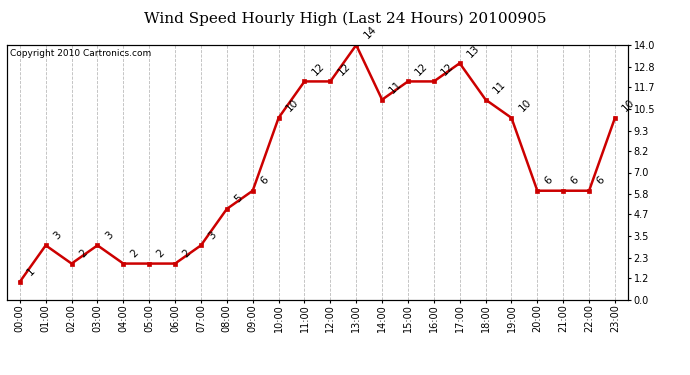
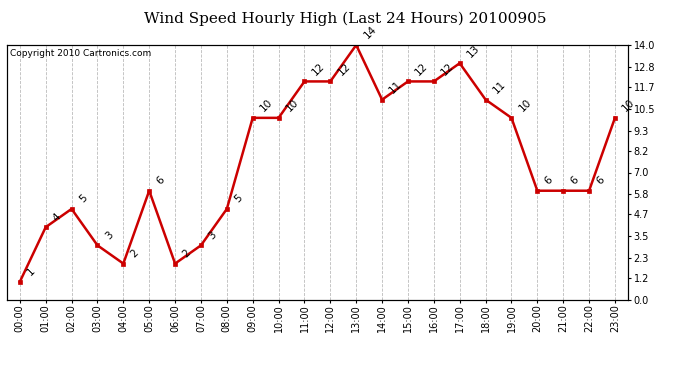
01:00: 3 -> 4
02:00: 2 -> 5
05:00: 2 -> 6
09:00: 6 -> 10
